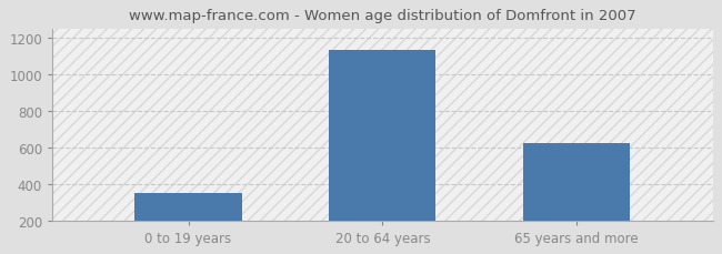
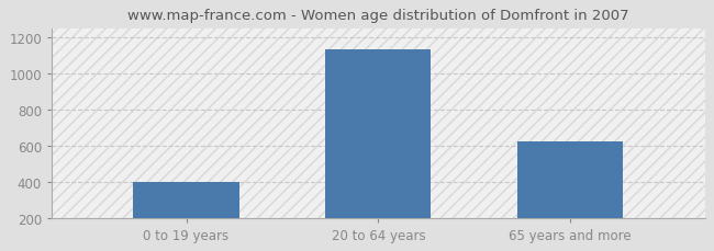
0 to 19 years: 350 -> 400
